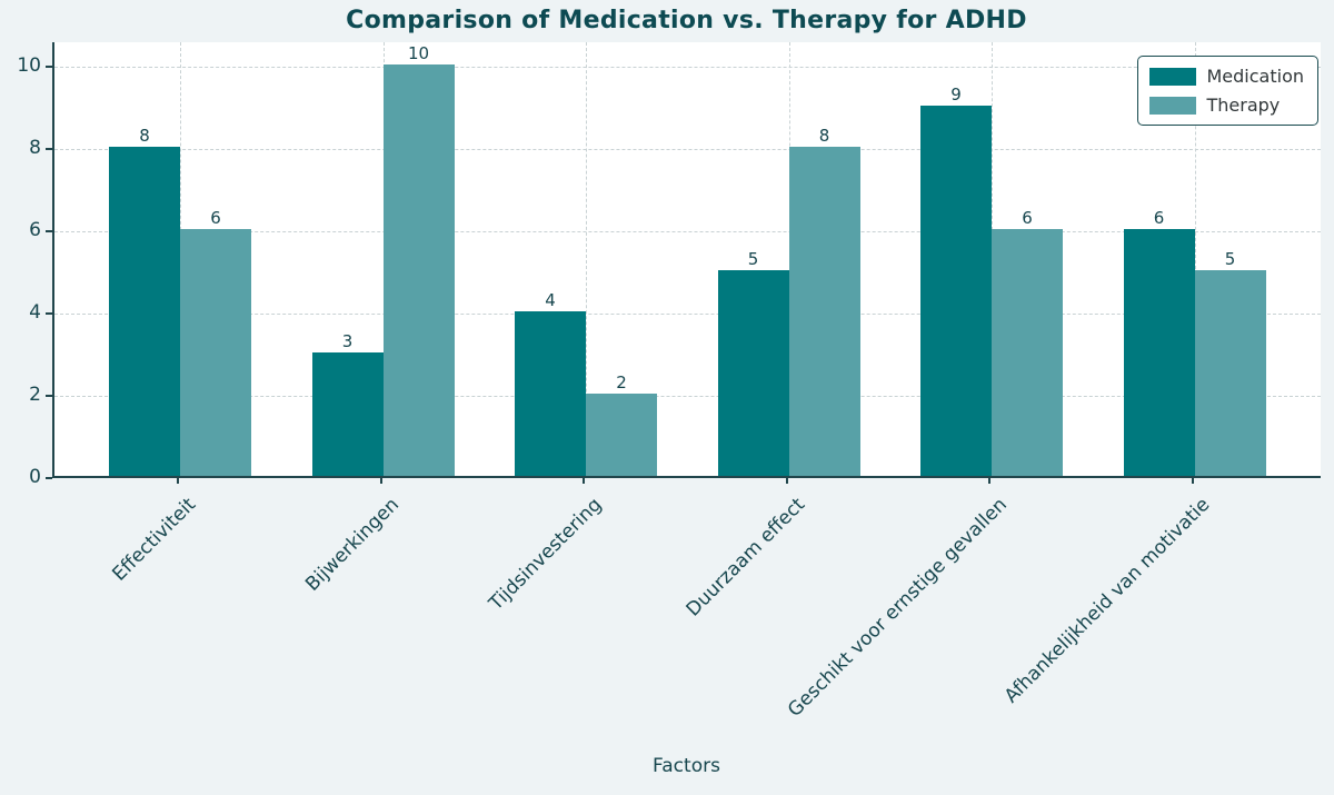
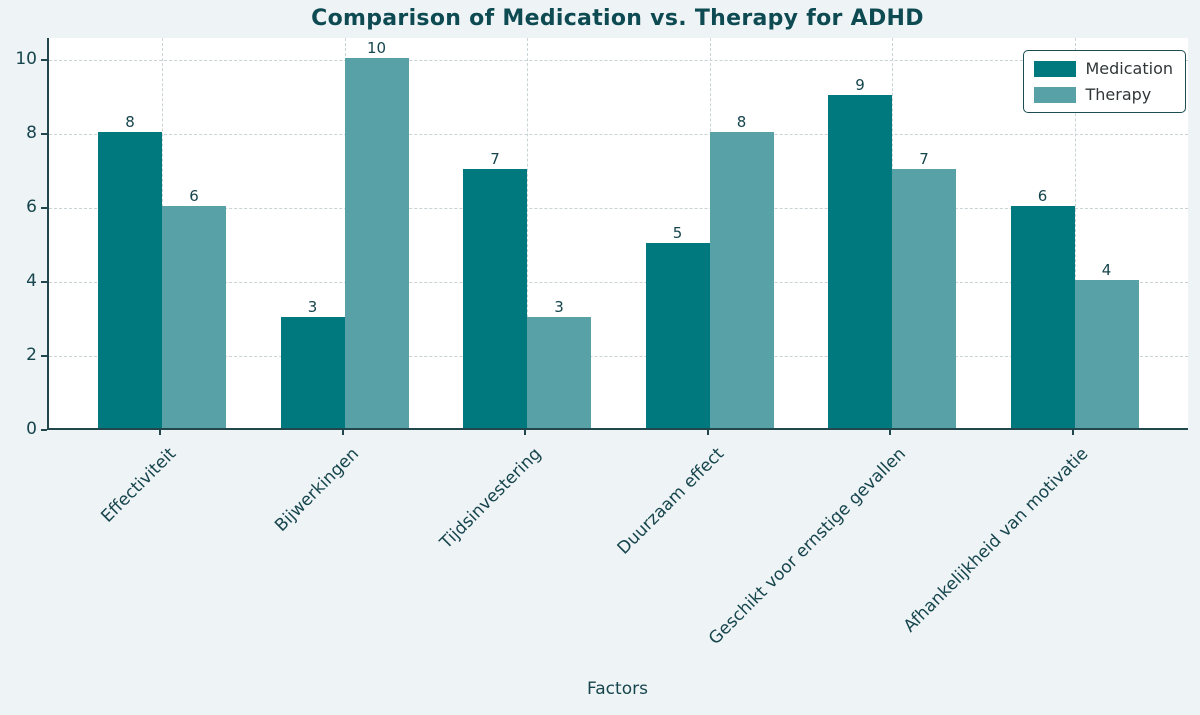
Medication/Tijdsinvestering: 4 -> 7
Therapy/Tijdsinvestering: 2 -> 3
Therapy/Geschikt voor ernstige gevallen: 6 -> 7
Therapy/Afhankelijkheid van motivatie: 5 -> 4
